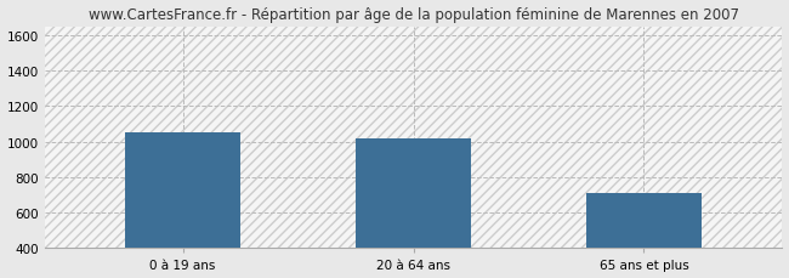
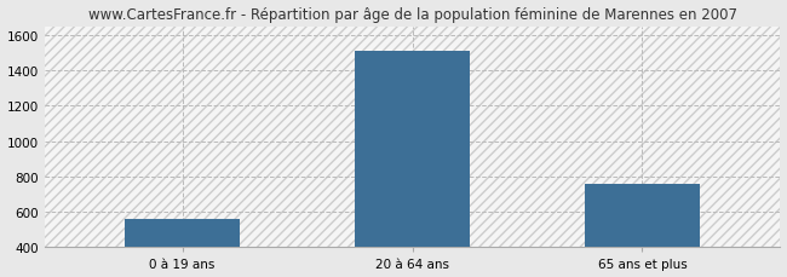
0 à 19 ans: 1050 -> 560
20 à 64 ans: 1020 -> 1510
65 ans et plus: 710 -> 760
